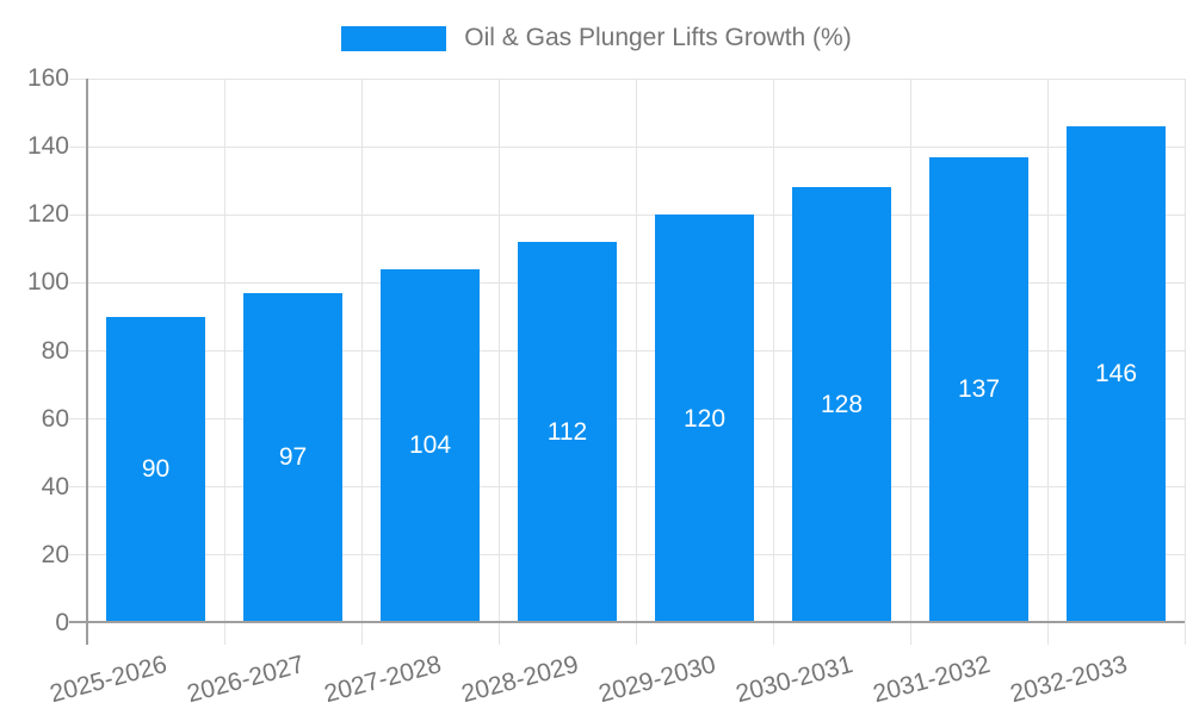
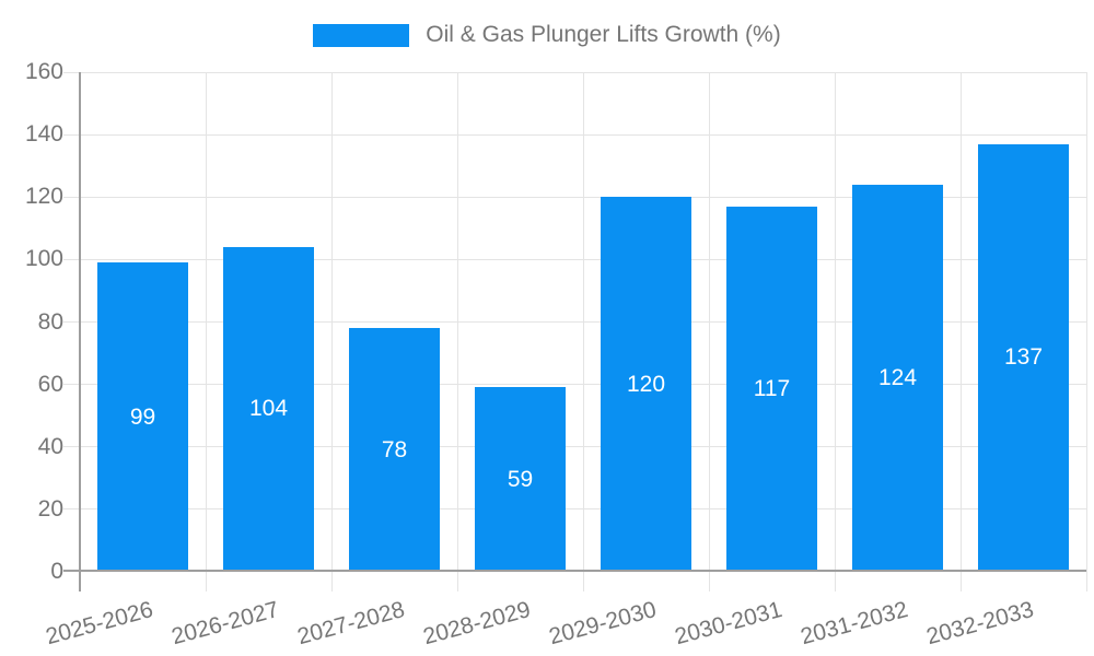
2025-2026: 90 -> 99
2026-2027: 97 -> 104
2027-2028: 104 -> 78
2028-2029: 112 -> 59
2030-2031: 128 -> 117
2031-2032: 137 -> 124
2032-2033: 146 -> 137
